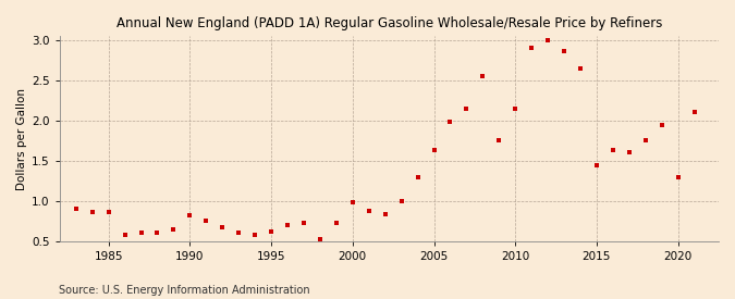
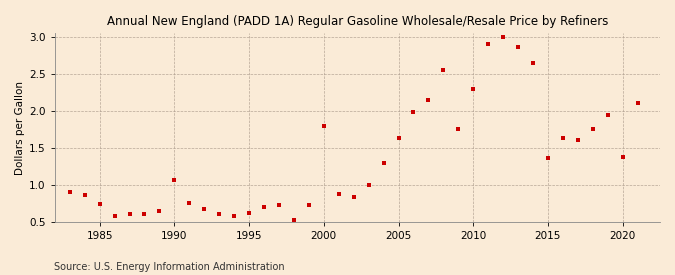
1985: 0.86 -> 0.74
1990: 0.82 -> 1.06
2000: 0.98 -> 1.80
2010: 2.15 -> 2.30
2015: 1.44 -> 1.36
2020: 1.30 -> 1.38
